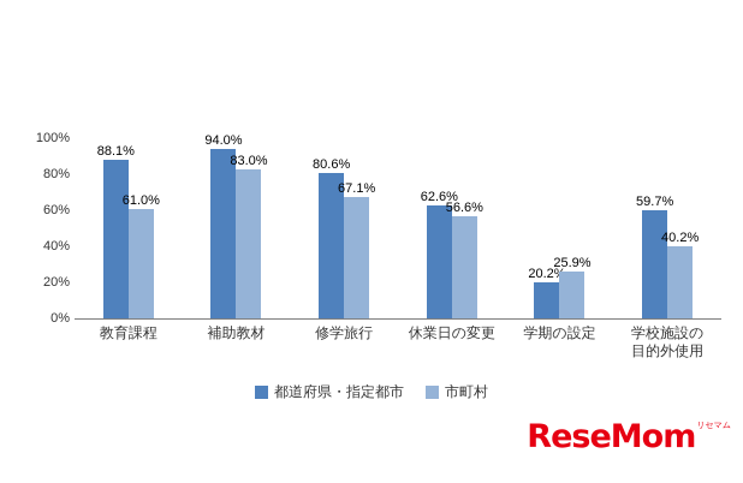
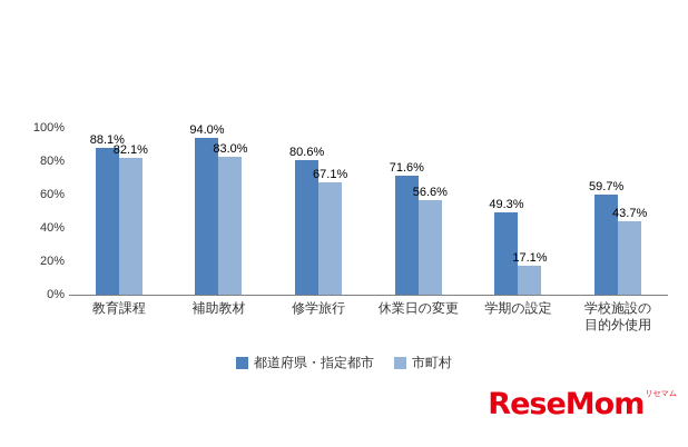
市町村/教育課程: 61.0% -> 82.1%
都道府県・指定都市/休業日の変更: 62.6% -> 71.6%
都道府県・指定都市/学期の設定: 20.2% -> 49.3%
市町村/学期の設定: 25.9% -> 17.1%
市町村/学校施設の 目的外使用: 40.2% -> 43.7%
